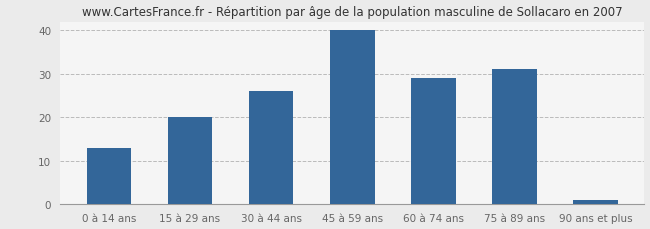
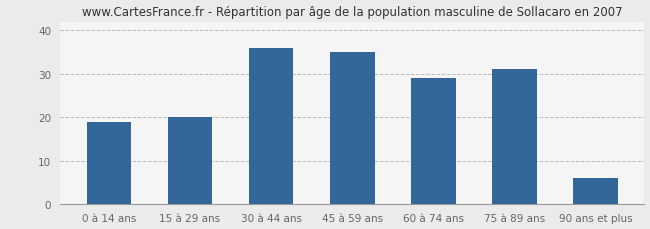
0 à 14 ans: 13 -> 19
30 à 44 ans: 26 -> 36
45 à 59 ans: 40 -> 35
90 ans et plus: 1 -> 6
